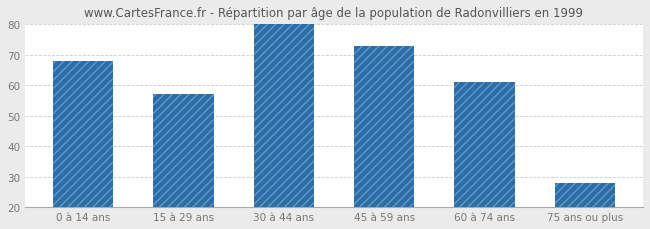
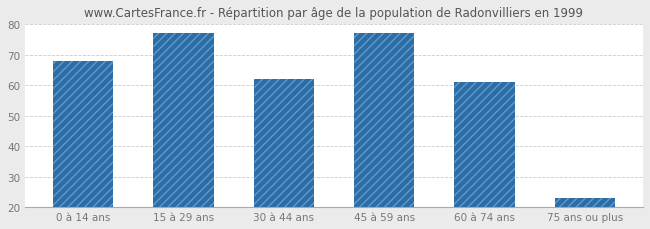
15 à 29 ans: 57 -> 77
30 à 44 ans: 80 -> 62
45 à 59 ans: 73 -> 77
75 ans ou plus: 28 -> 23
